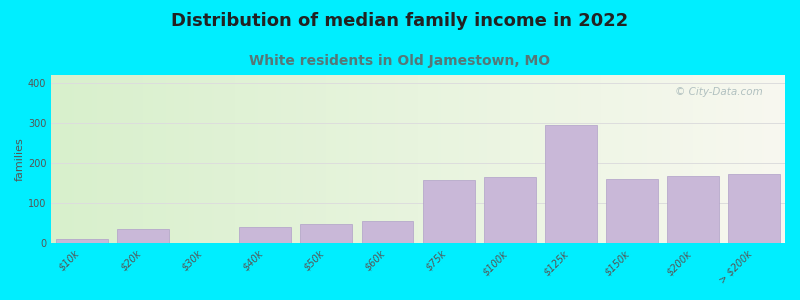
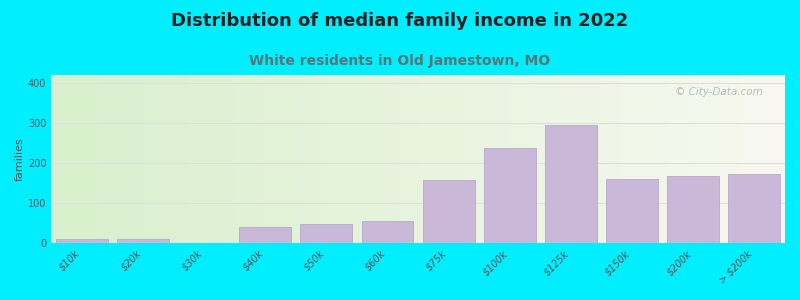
$20k: 35 -> 12
$100k: 165 -> 237
